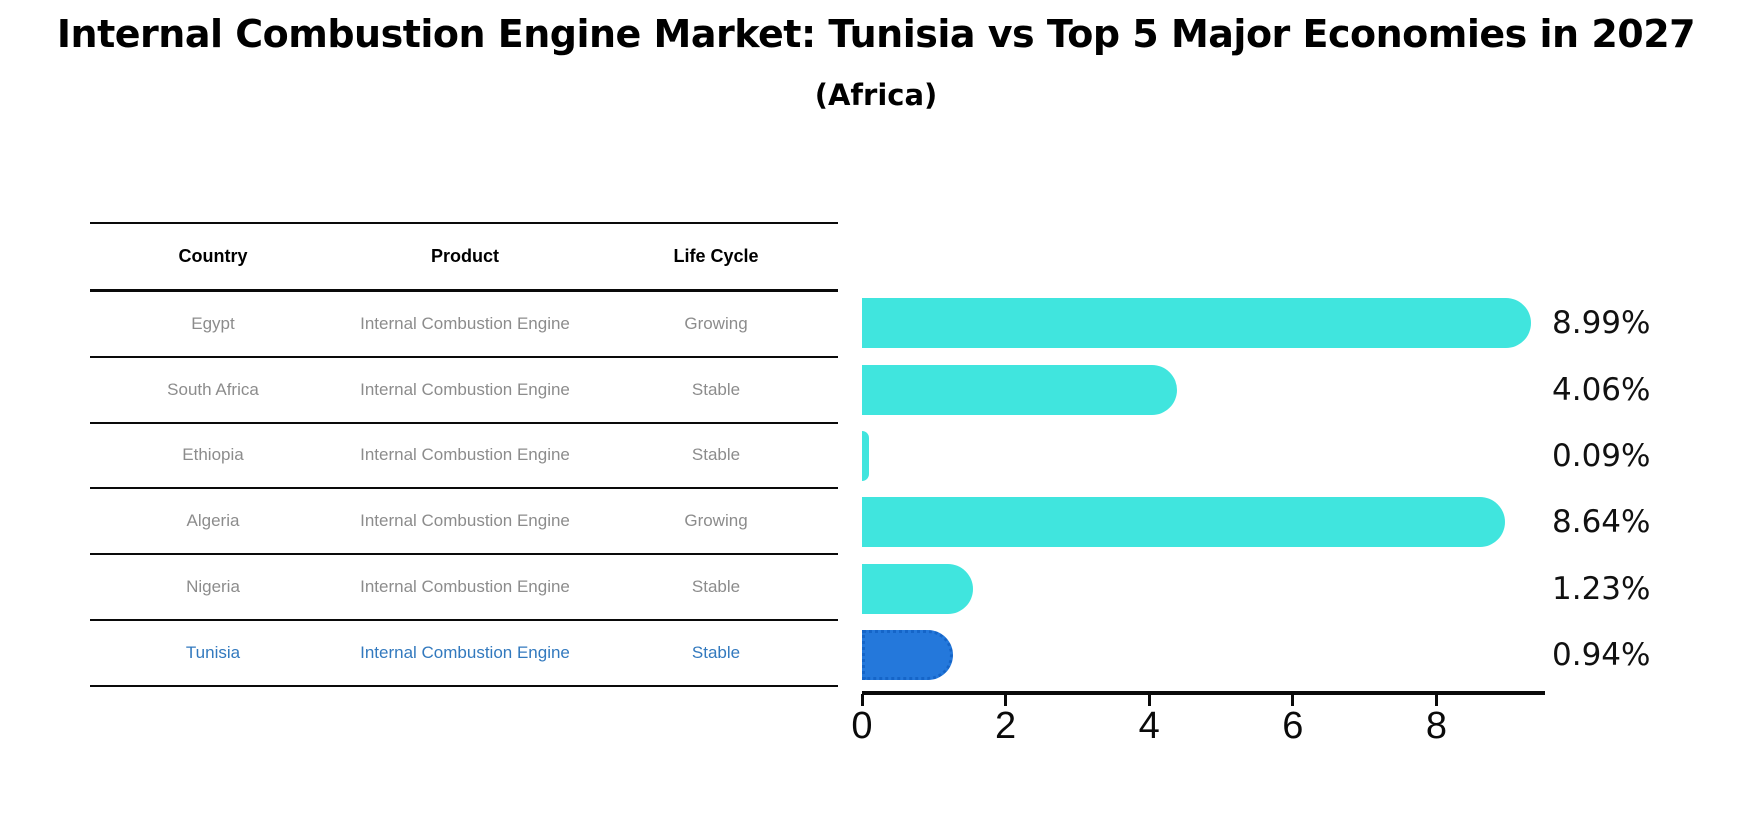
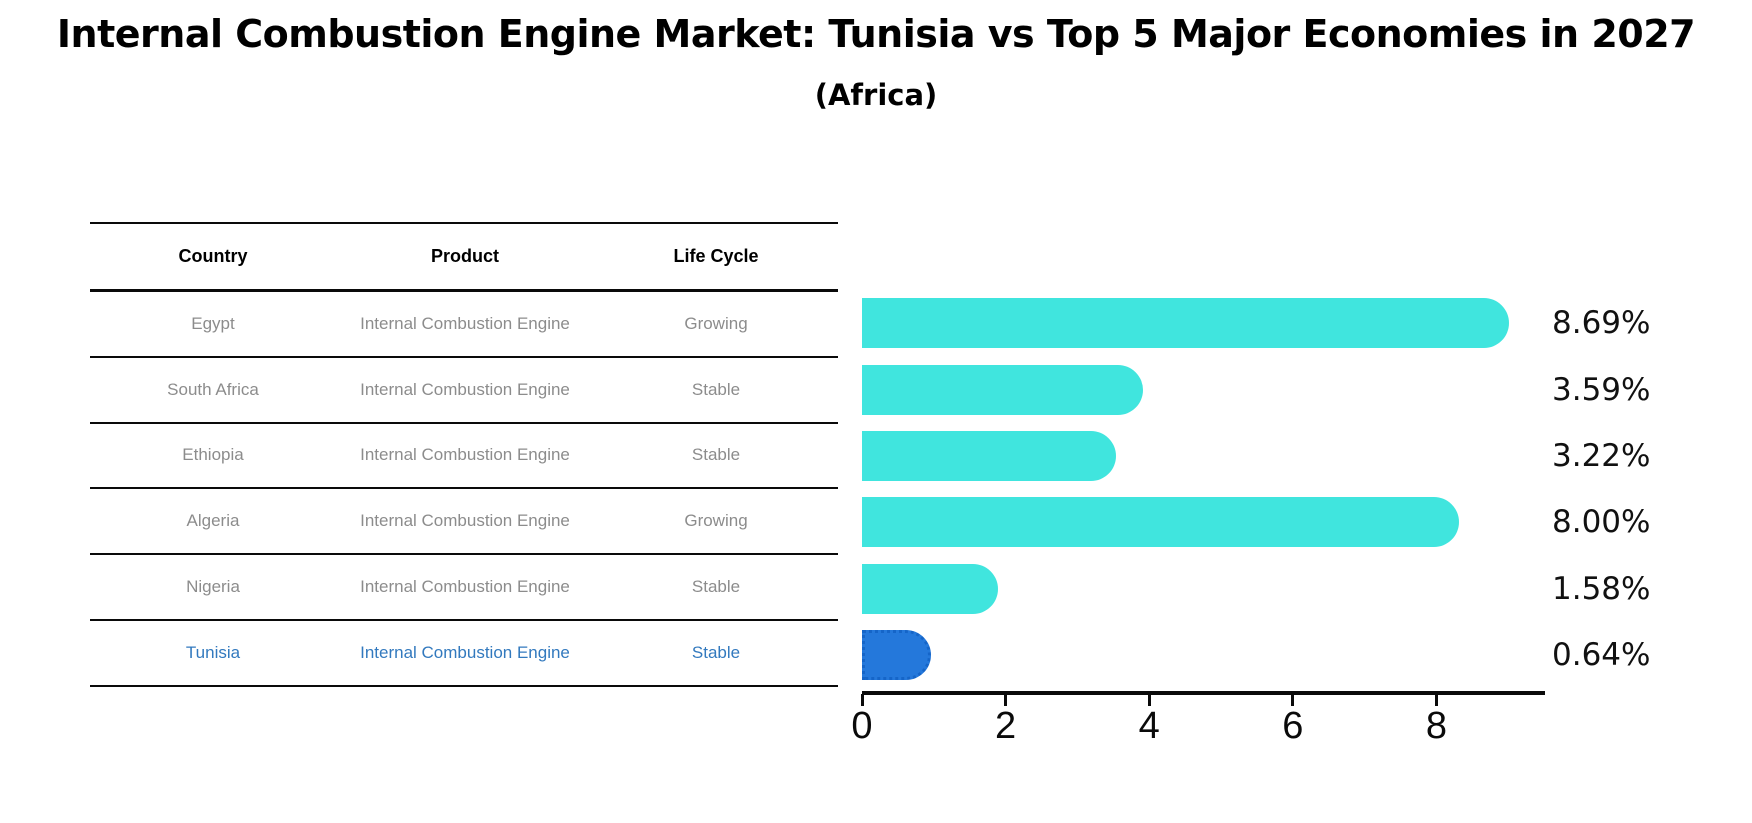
Egypt: 8.99% -> 8.69%
South Africa: 4.06% -> 3.59%
Ethiopia: 0.09% -> 3.22%
Algeria: 8.64% -> 8.00%
Nigeria: 1.23% -> 1.58%
Tunisia: 0.94% -> 0.64%
